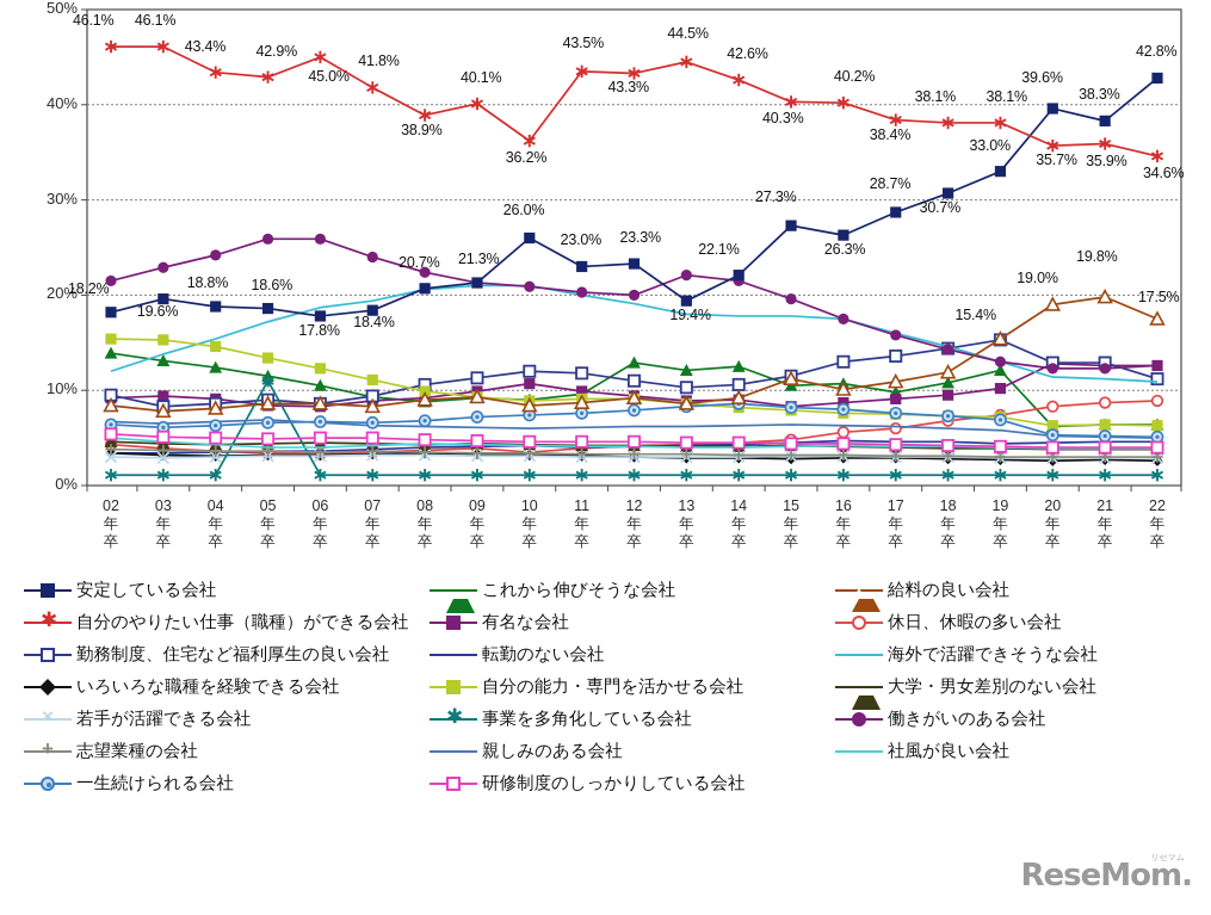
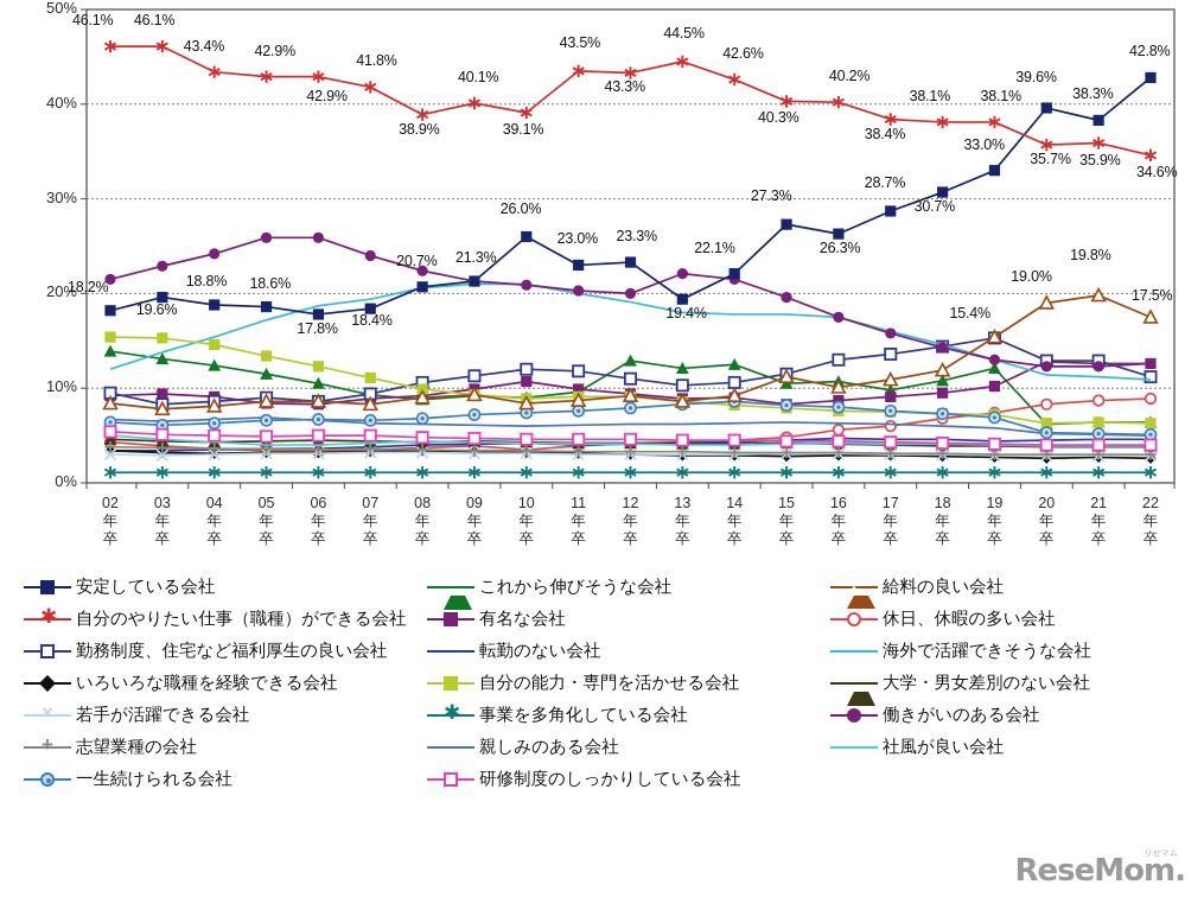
事業を多角化している会社/05年卒: 11% -> 1%
自分のやりたい仕事（職種）ができる会社/06年卒: 45.0% -> 42.9%
自分のやりたい仕事（職種）ができる会社/10年卒: 36.2% -> 39.1%
